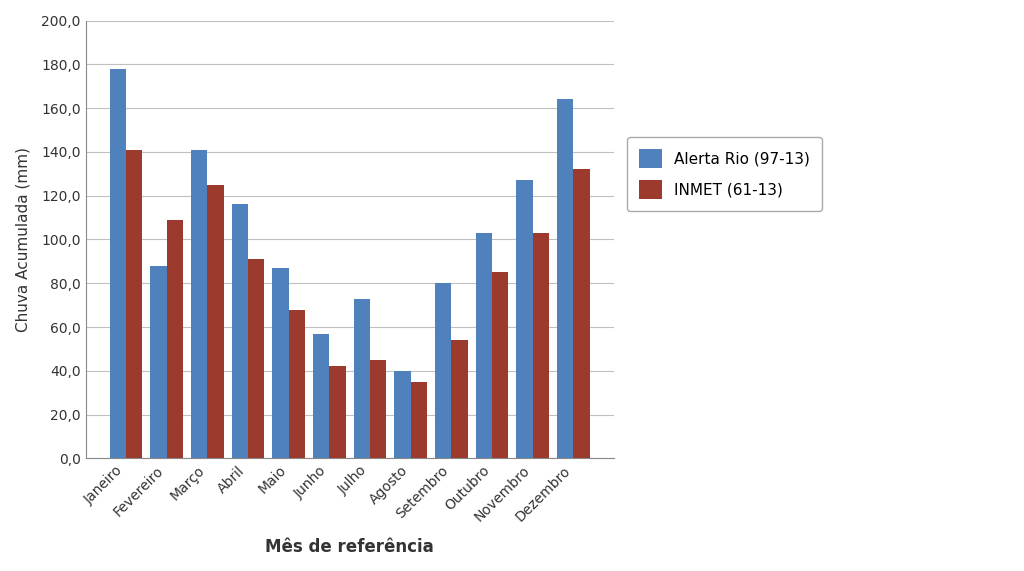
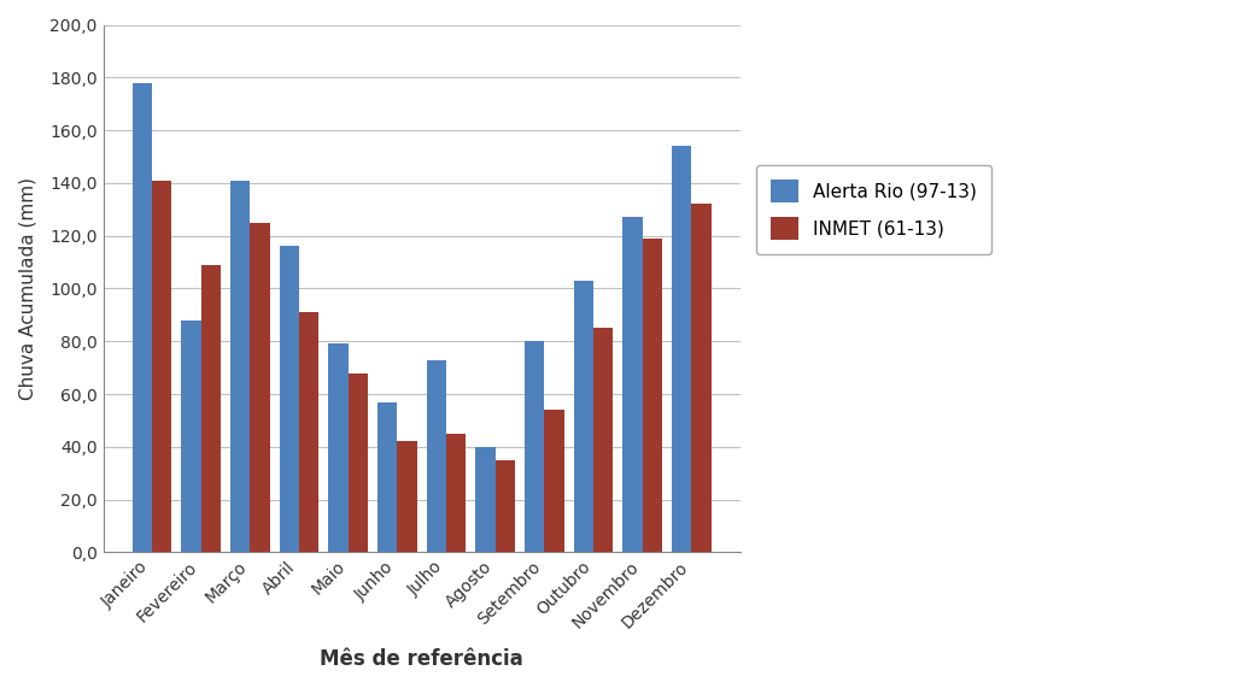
Alerta Rio (97-13)/Maio: 87 -> 79
INMET (61-13)/Novembro: 103 -> 119
Alerta Rio (97-13)/Dezembro: 164 -> 154
